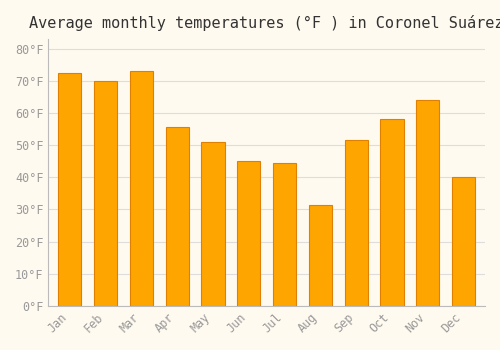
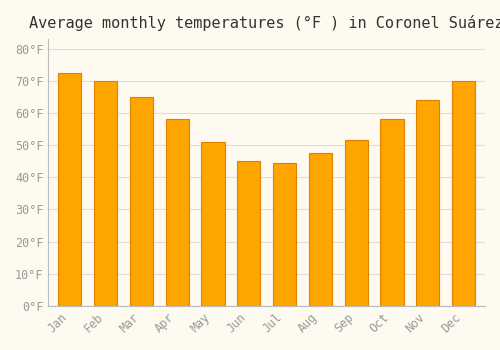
Mar: 73.0°F -> 65.0°F
Apr: 55.5°F -> 58.0°F
Aug: 31.5°F -> 47.5°F
Dec: 40.0°F -> 70.0°F
